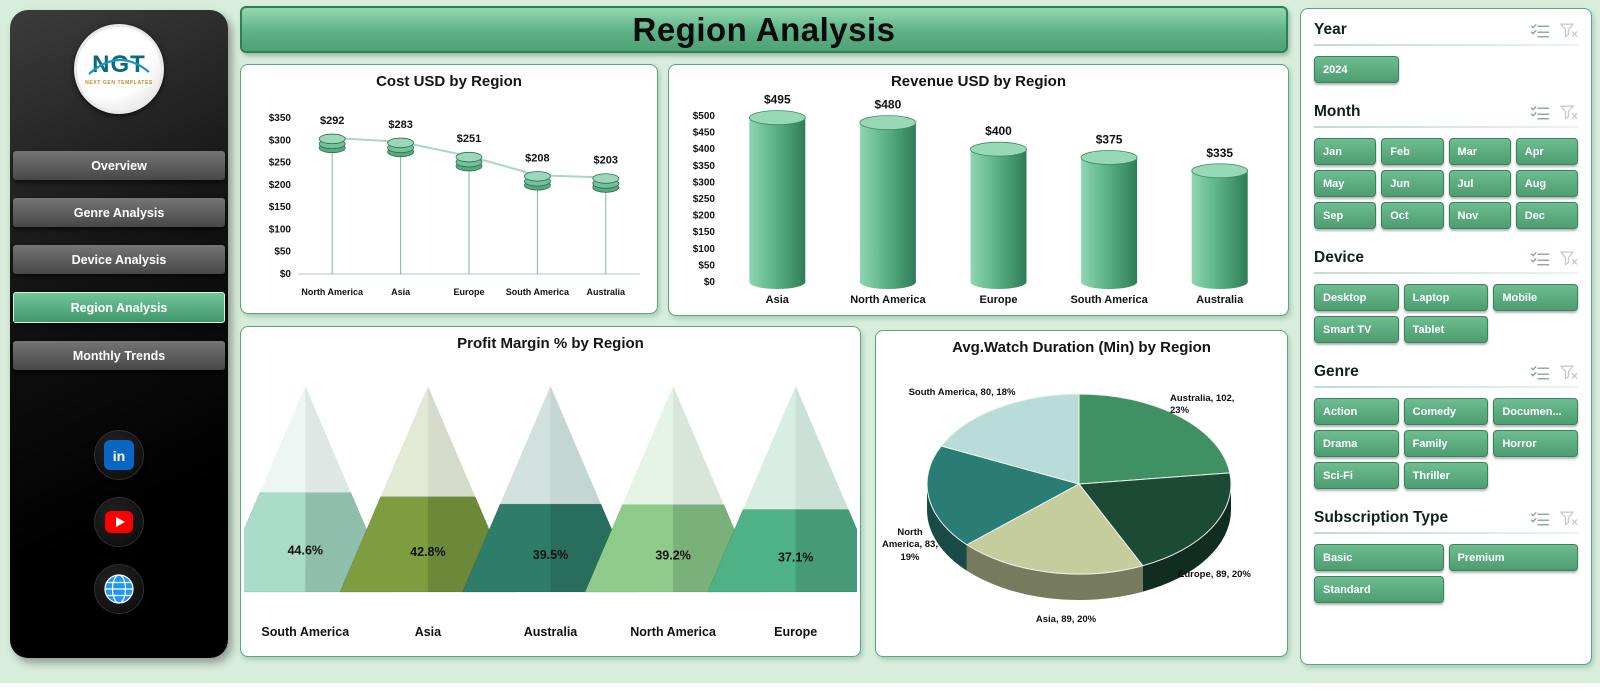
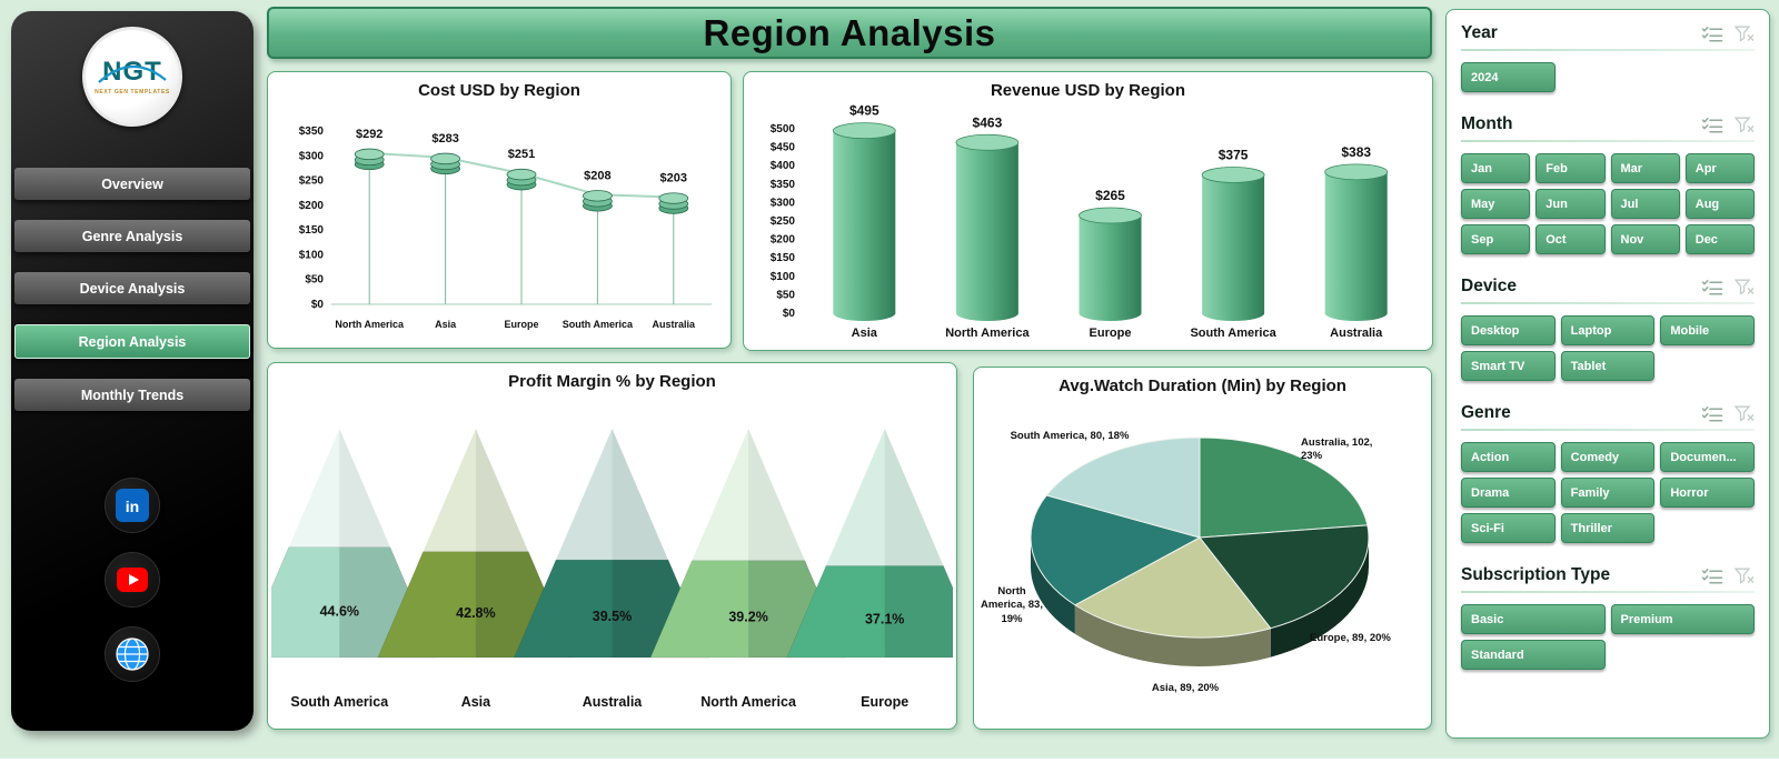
Revenue USD by Region/North America: $480 -> $463
Revenue USD by Region/Europe: $400 -> $265
Revenue USD by Region/Australia: $335 -> $383
